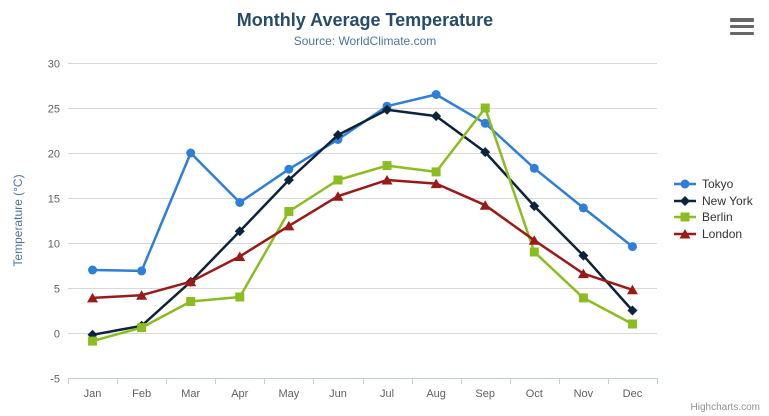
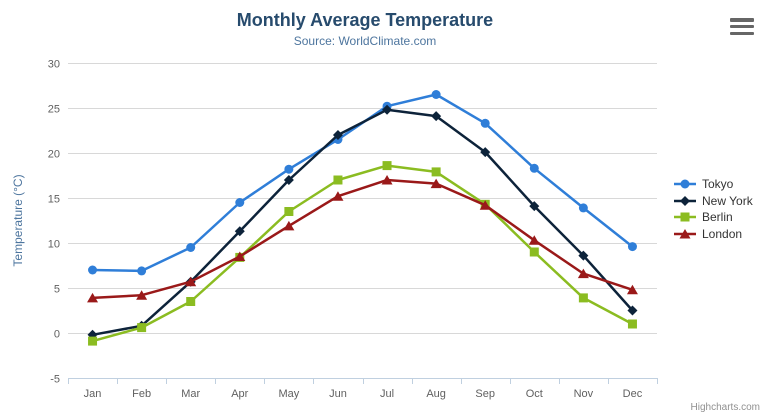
Tokyo/Mar: 20 -> 10
Berlin/Apr: 4 -> 8
Berlin/Sep: 25 -> 14
